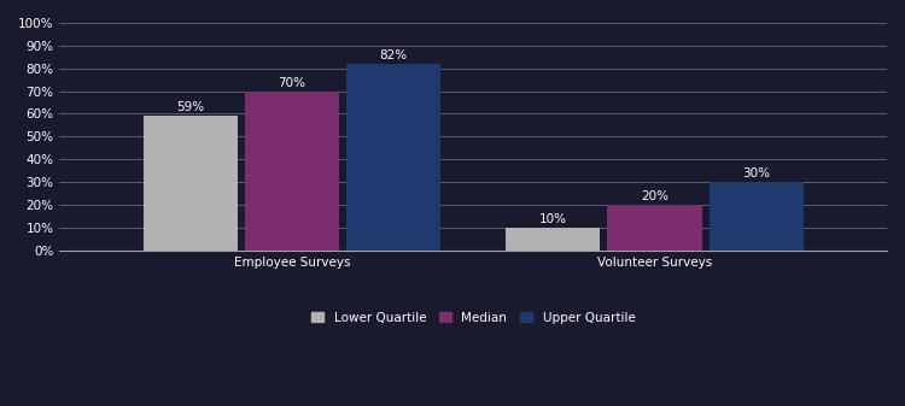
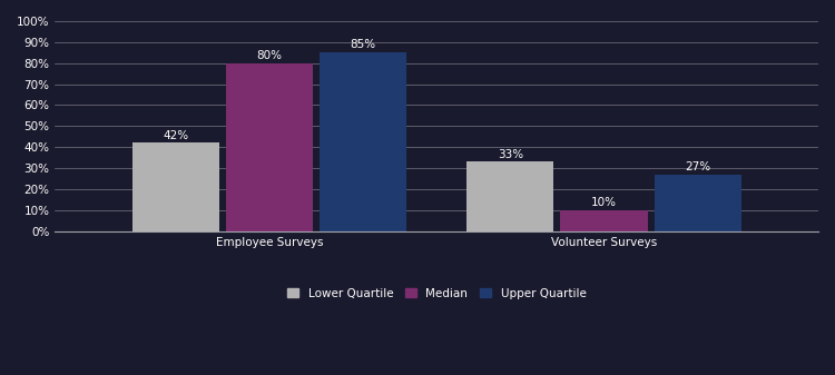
Lower Quartile/Employee Surveys: 59% -> 42%
Median/Employee Surveys: 70% -> 80%
Upper Quartile/Employee Surveys: 82% -> 85%
Lower Quartile/Volunteer Surveys: 10% -> 33%
Median/Volunteer Surveys: 20% -> 10%
Upper Quartile/Volunteer Surveys: 30% -> 27%
